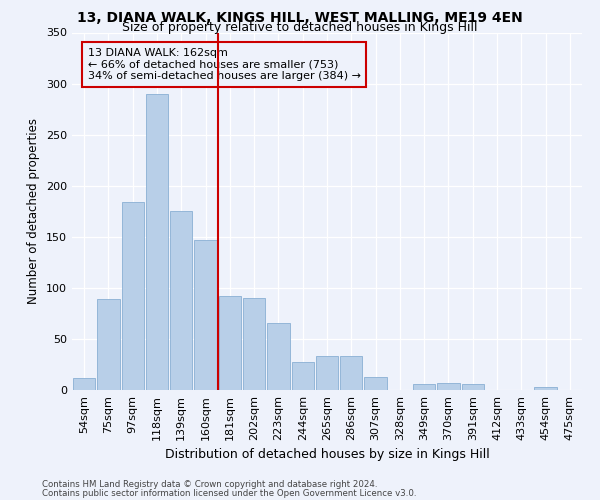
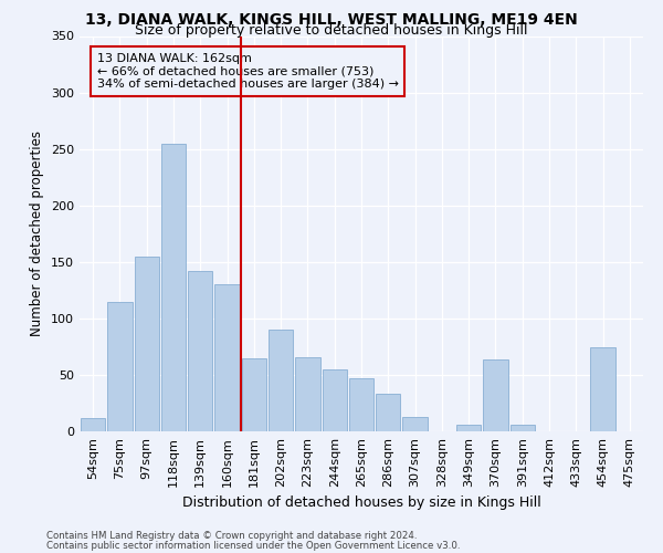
75sqm: 89 -> 115
97sqm: 184 -> 155
118sqm: 290 -> 255
139sqm: 175 -> 142
160sqm: 147 -> 130
181sqm: 92 -> 65
244sqm: 27 -> 55
265sqm: 33 -> 47
370sqm: 7 -> 64
454sqm: 3 -> 74
